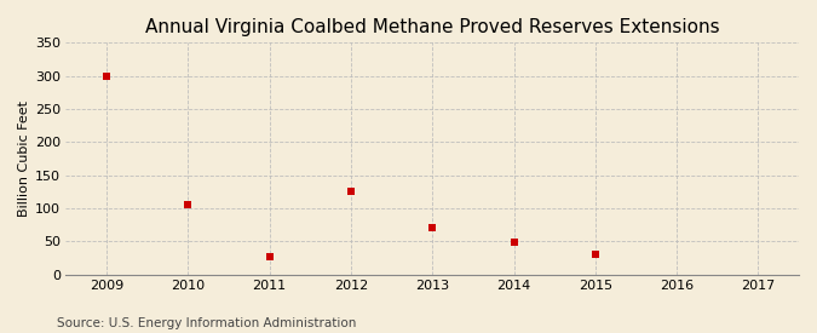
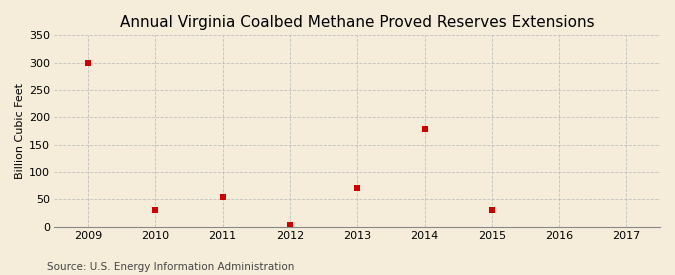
2010: 106 -> 30
2011: 26 -> 55
2012: 126 -> 3
2014: 48 -> 178
